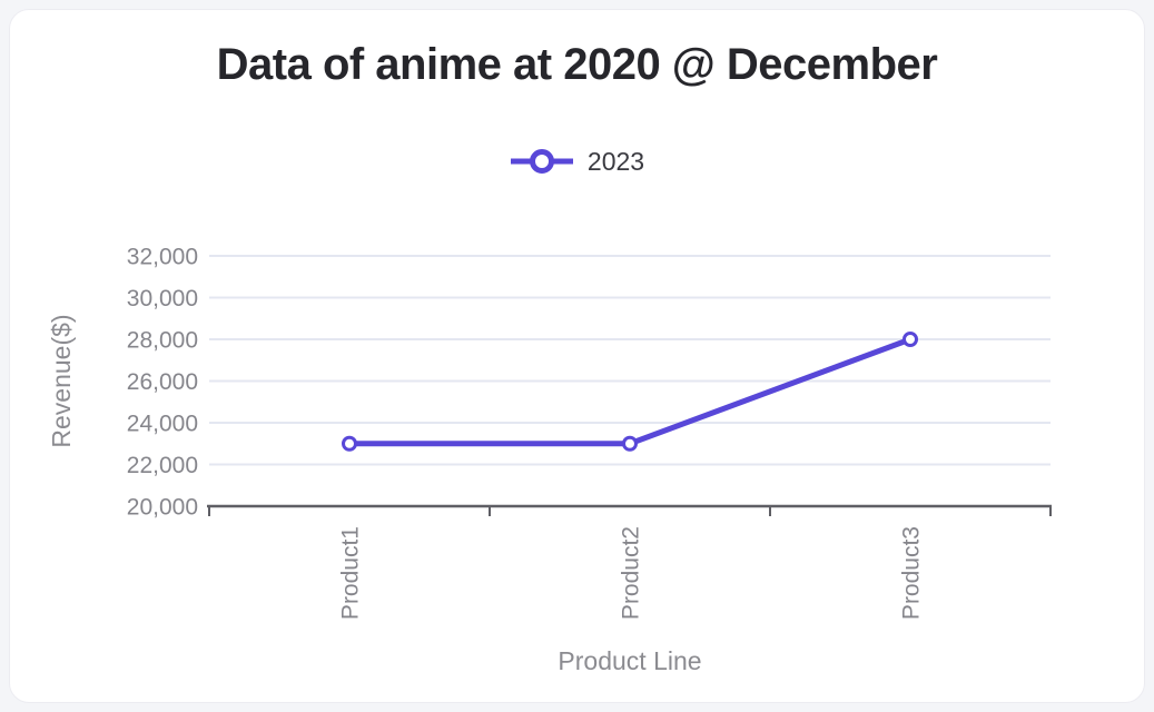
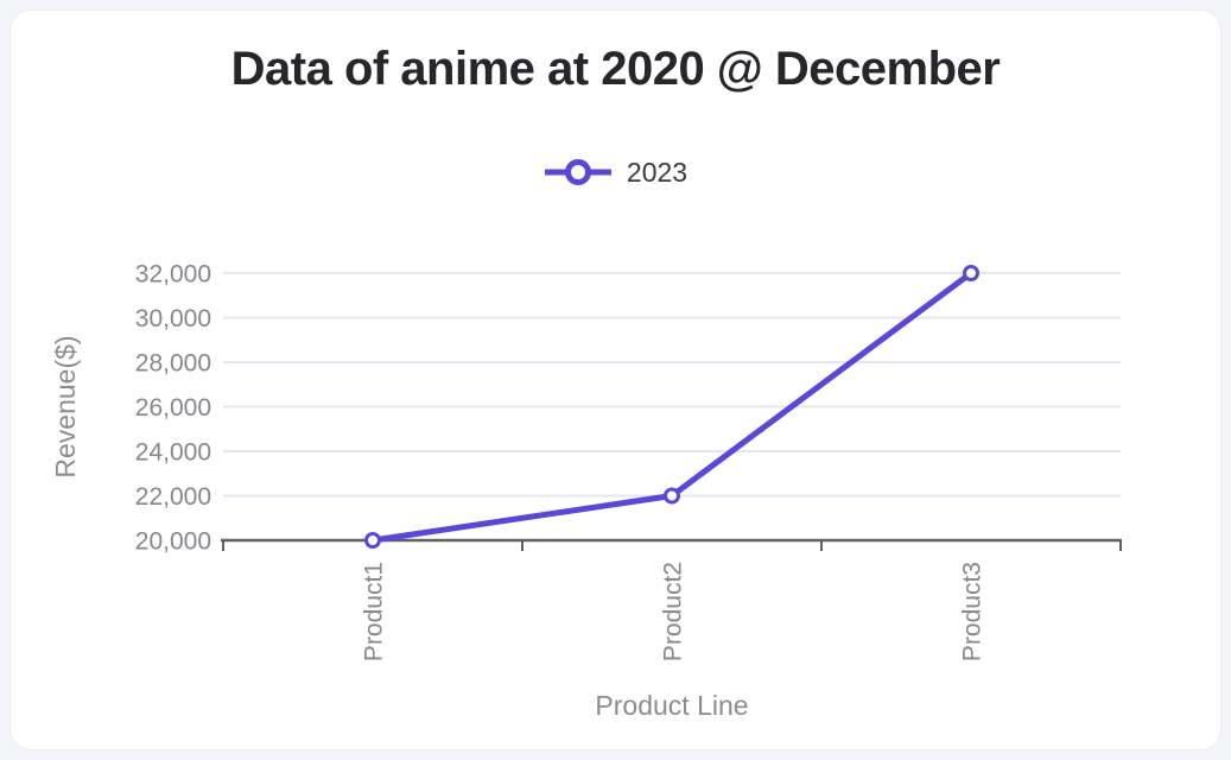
Product1: 23000 -> 20000
Product2: 23000 -> 22000
Product3: 28000 -> 32000
